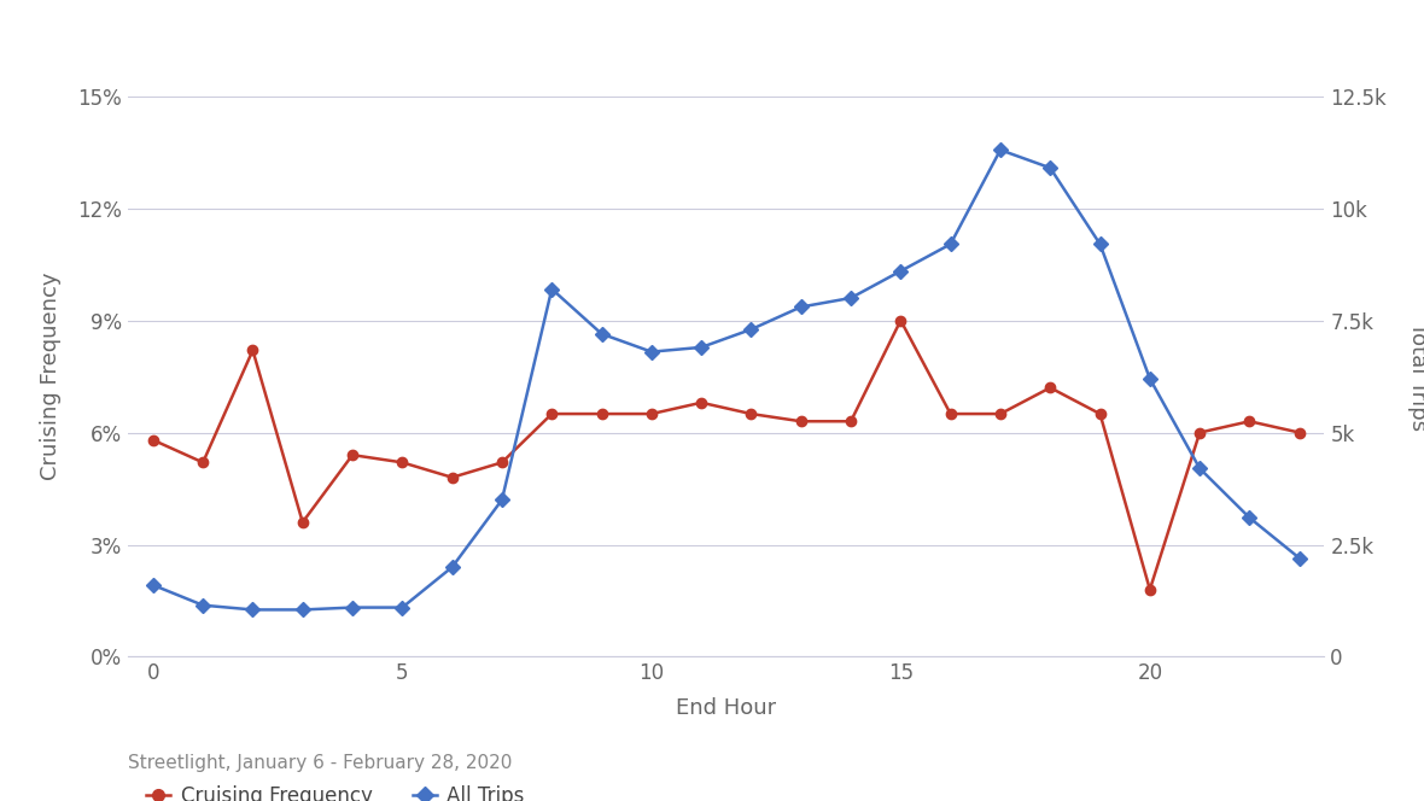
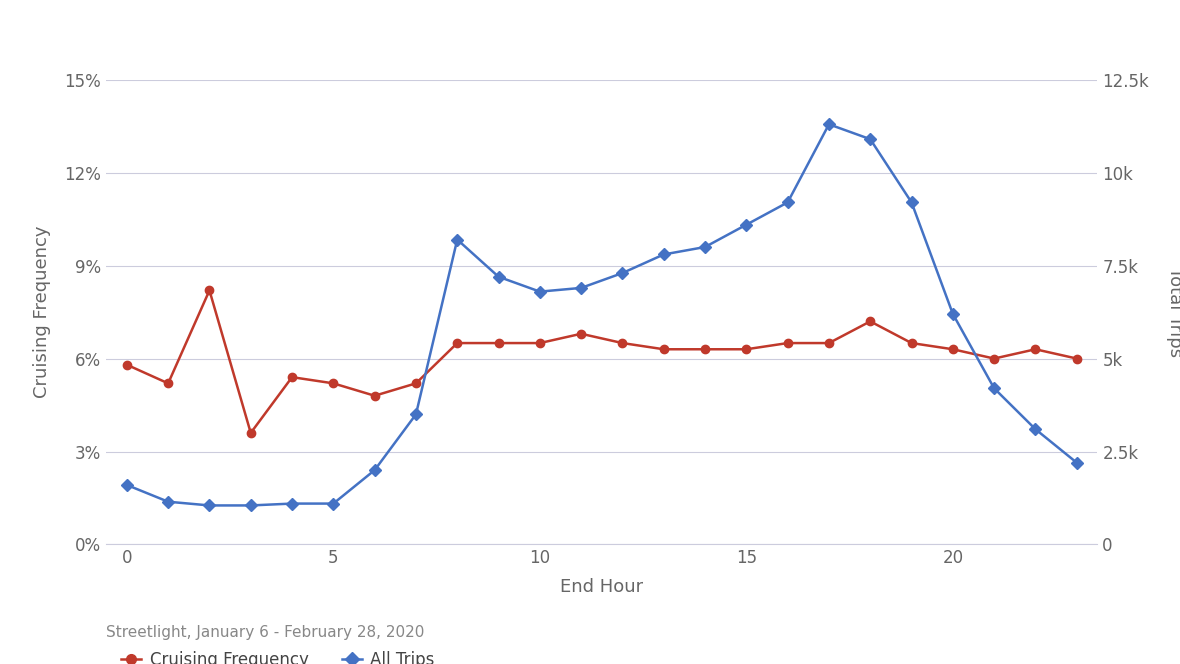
Cruising Frequency/15: 9.0% -> 6.3%
Cruising Frequency/20: 1.8% -> 6.3%
